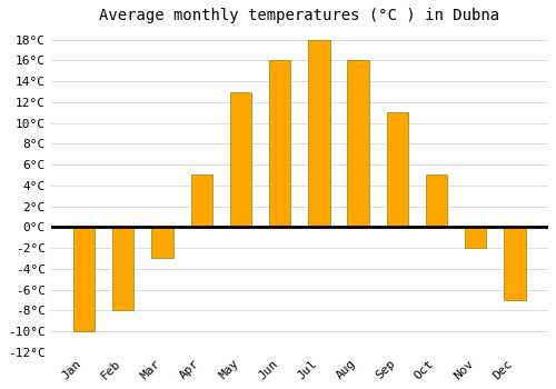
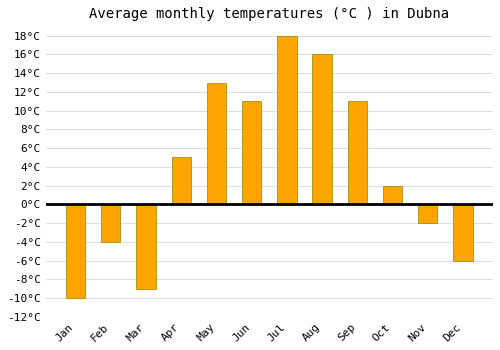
Feb: -8°C -> -4°C
Mar: -3°C -> -9°C
Jun: 16°C -> 11°C
Oct: 5°C -> 2°C
Dec: -7°C -> -6°C
